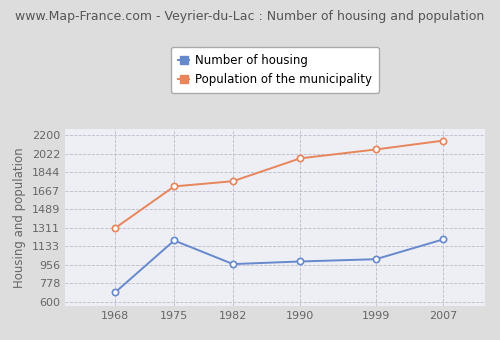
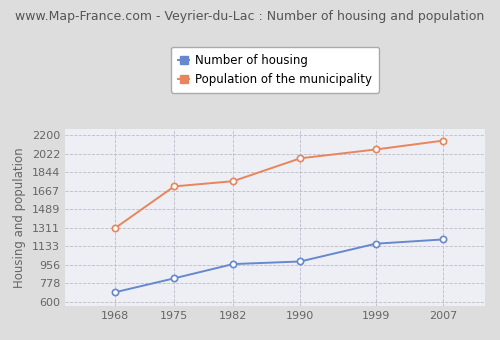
Number of housing/1975: 1190 -> 830
Number of housing/1999: 1010 -> 1160
